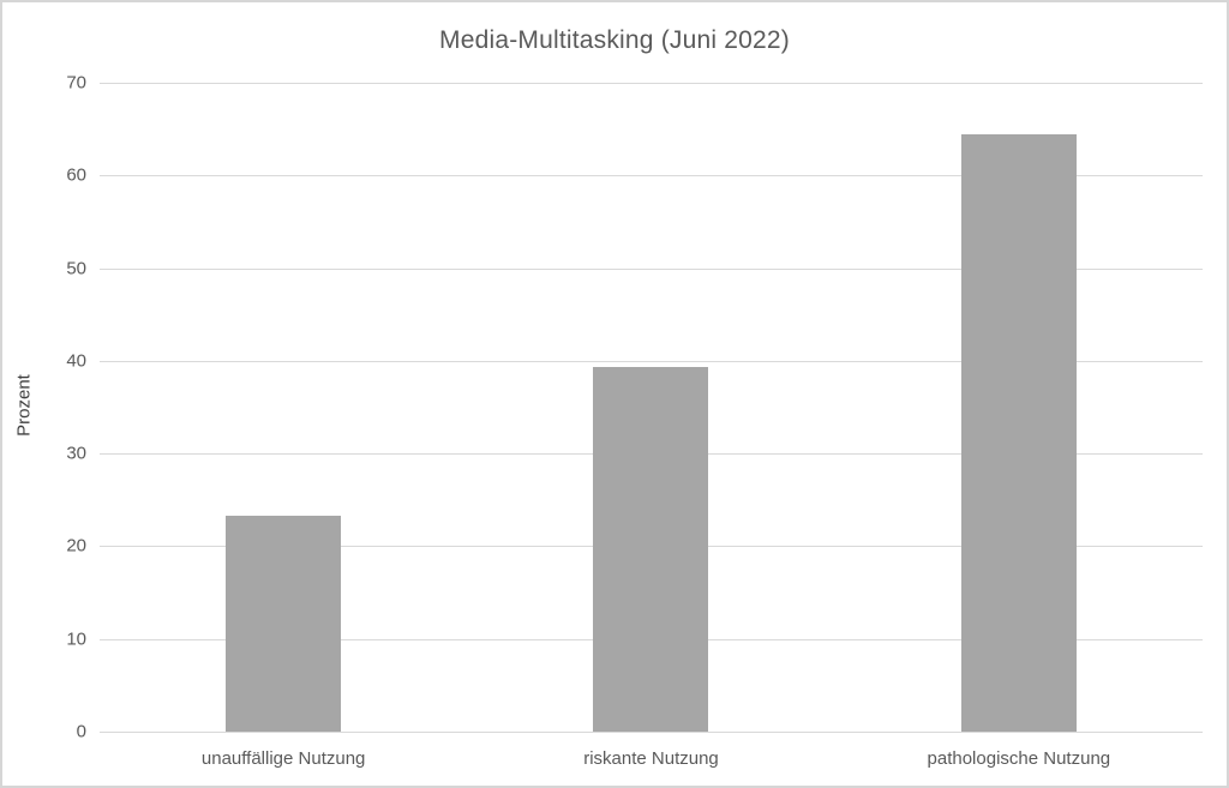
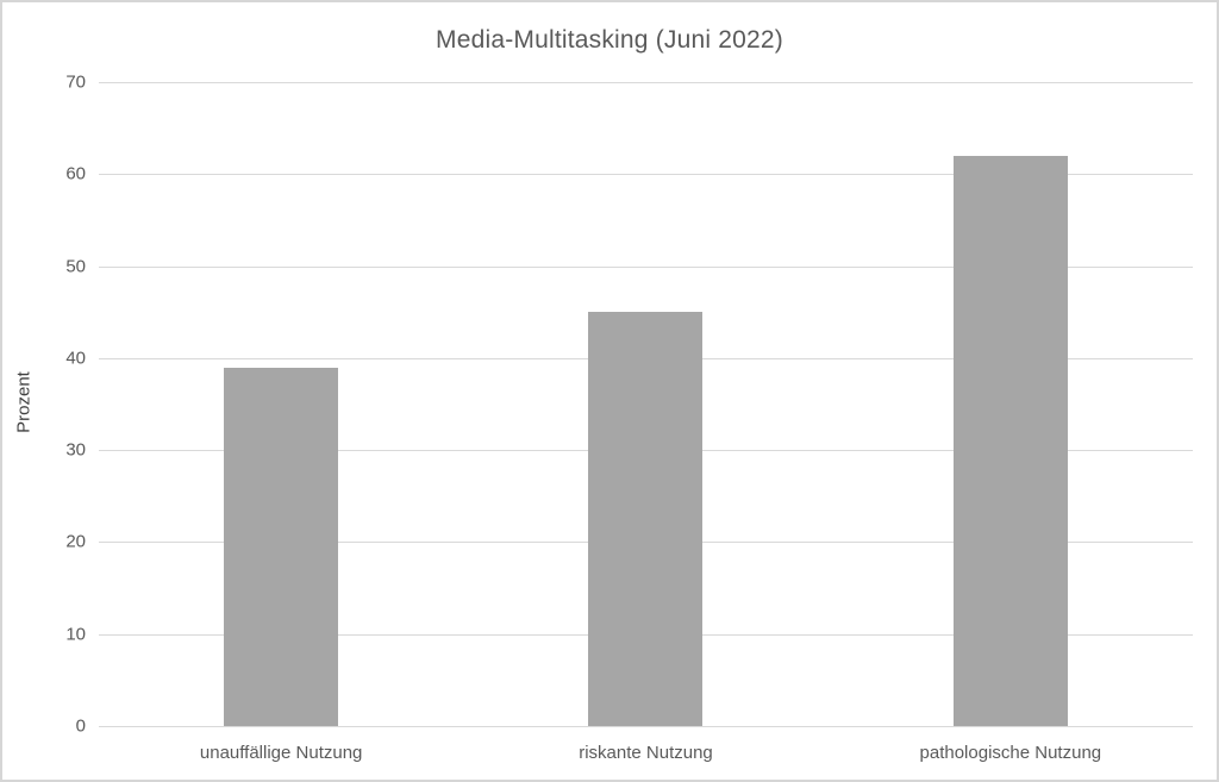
unauffällige Nutzung: 23 -> 39
riskante Nutzung: 39 -> 45
pathologische Nutzung: 64 -> 62
